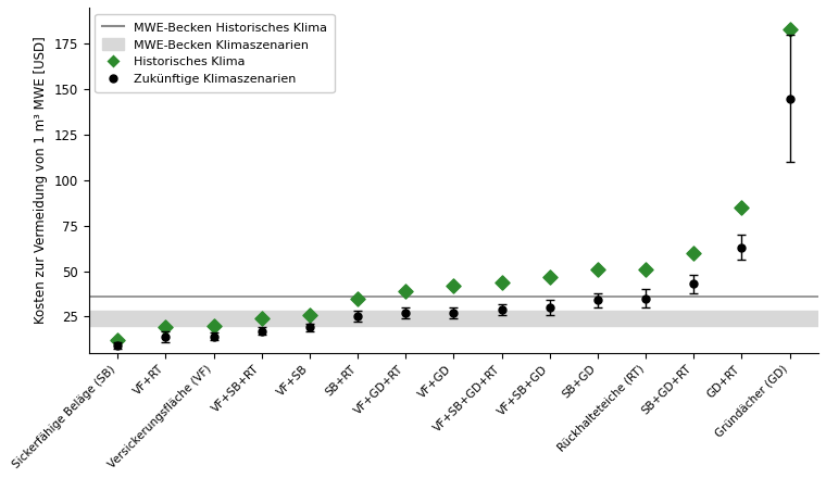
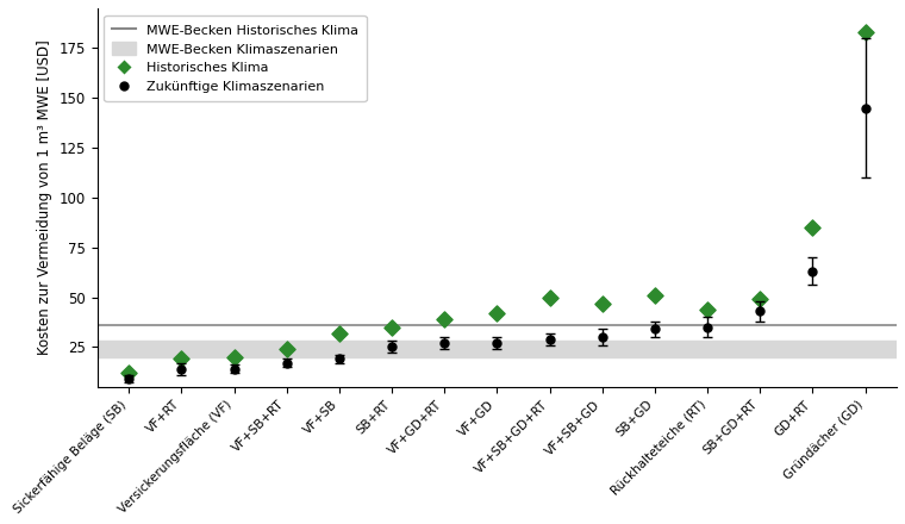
Historisches Klima/VF+SB: 26 -> 32
Historisches Klima/VF+SB+GD+RT: 44 -> 50
Historisches Klima/Rückhalteteiche (RT): 51 -> 44
Historisches Klima/SB+GD+RT: 60 -> 49
